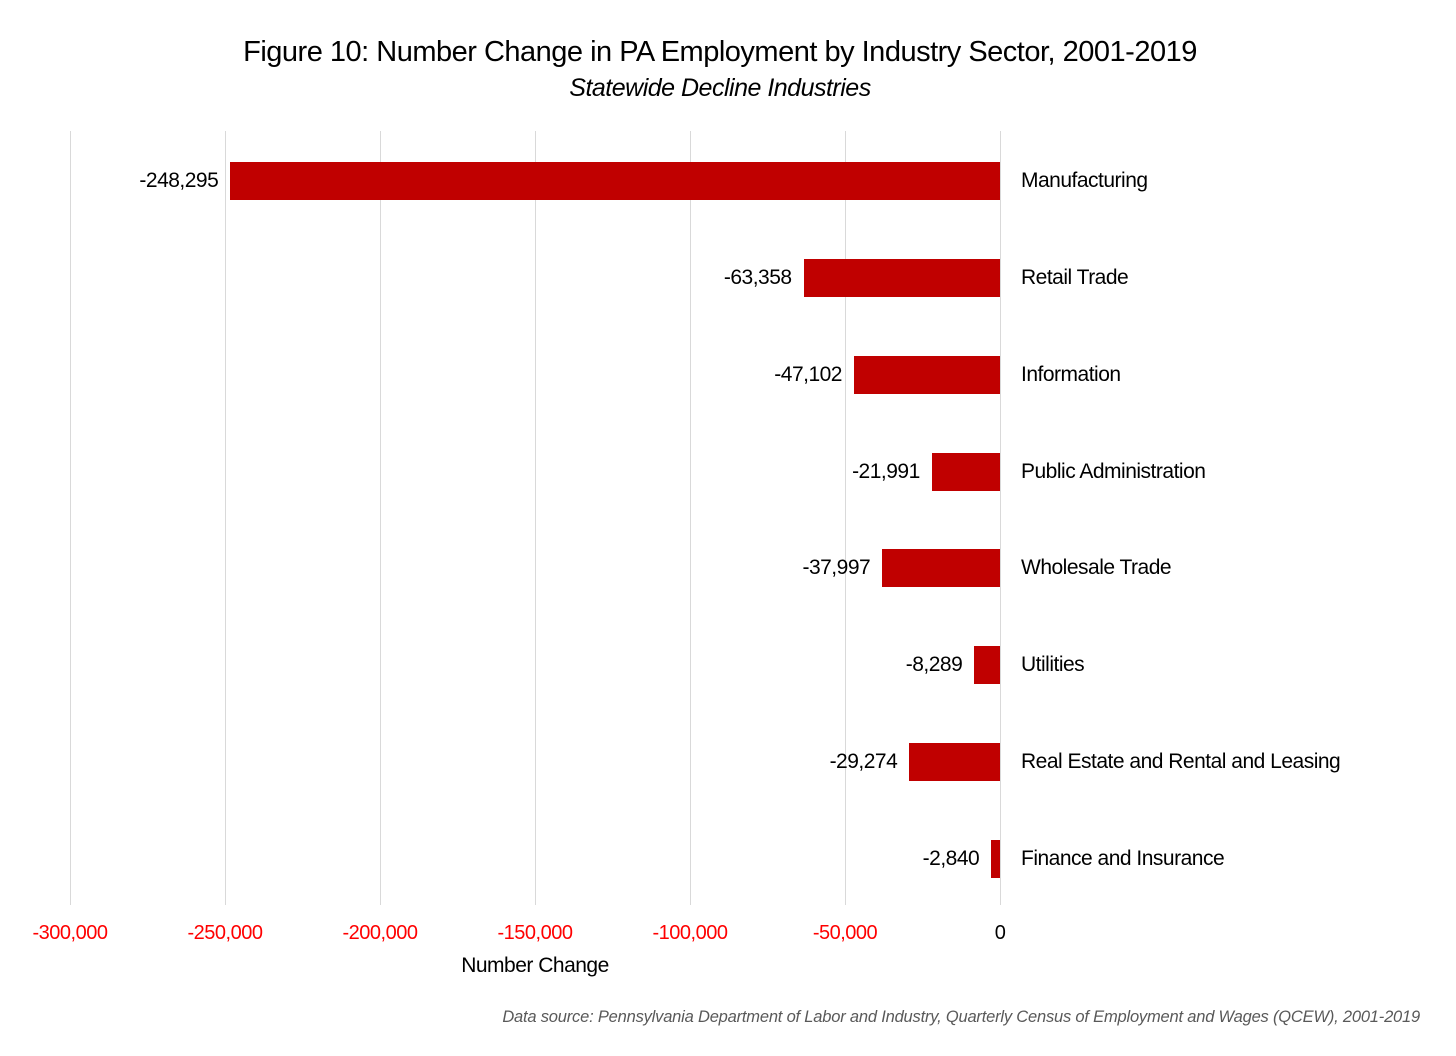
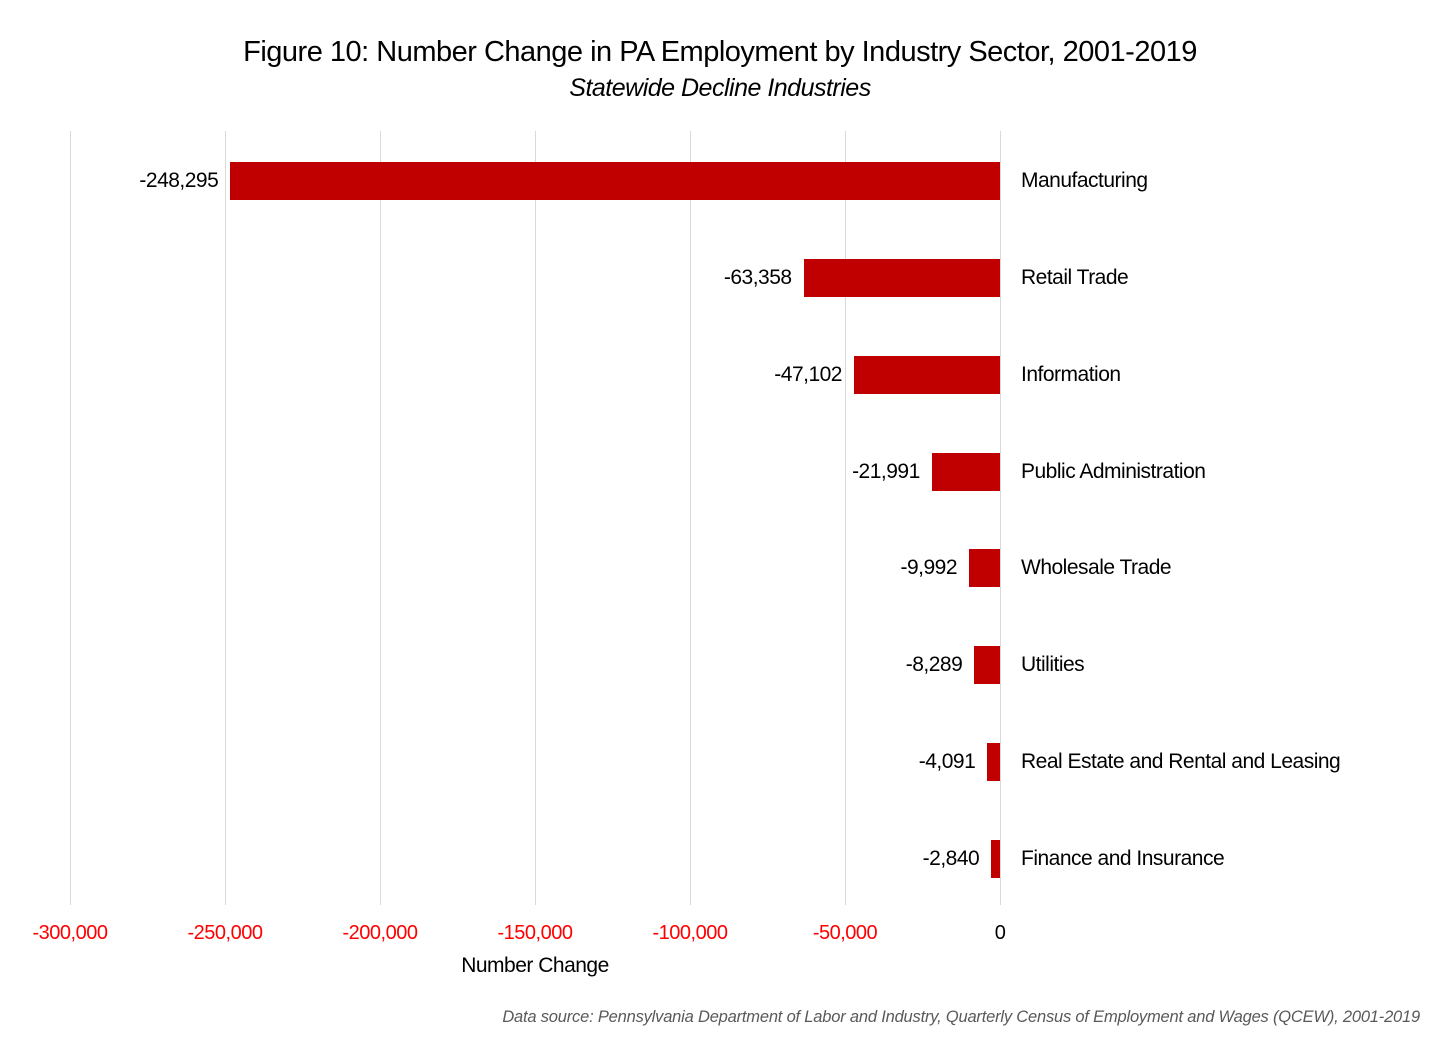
Wholesale Trade: -37,997 -> -9,992
Real Estate and Rental and Leasing: -29,274 -> -4,091
